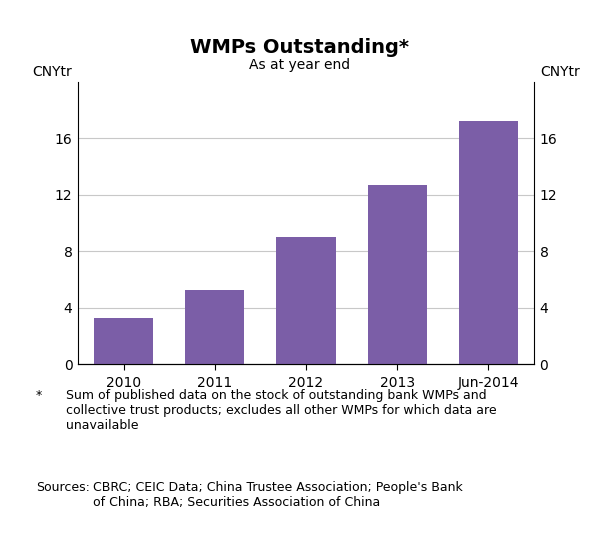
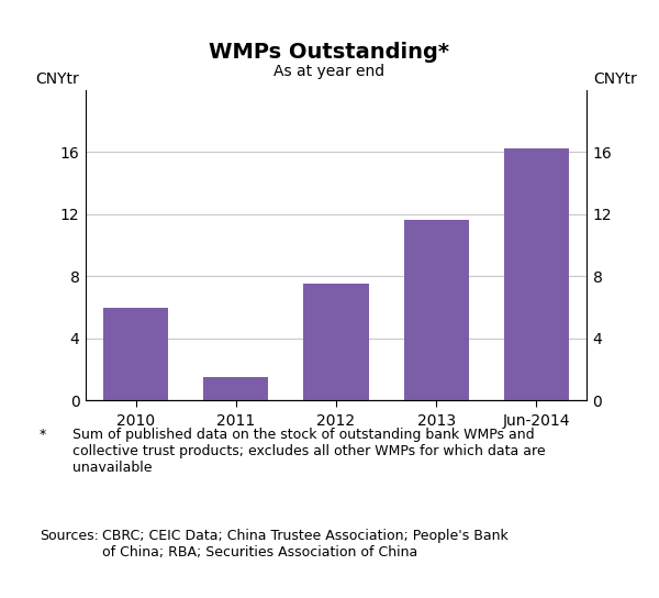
2010: 3.3 -> 6.0
2011: 5.3 -> 1.5
2012: 9.0 -> 7.5
2013: 12.7 -> 11.6
Jun-2014: 17.2 -> 16.2
